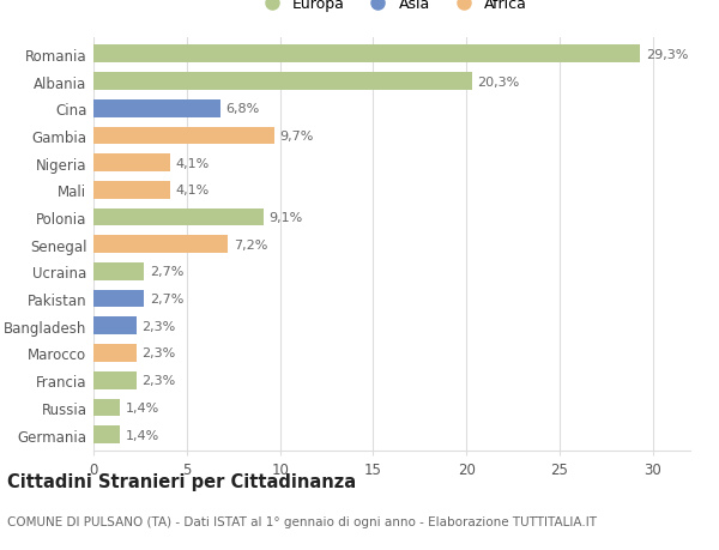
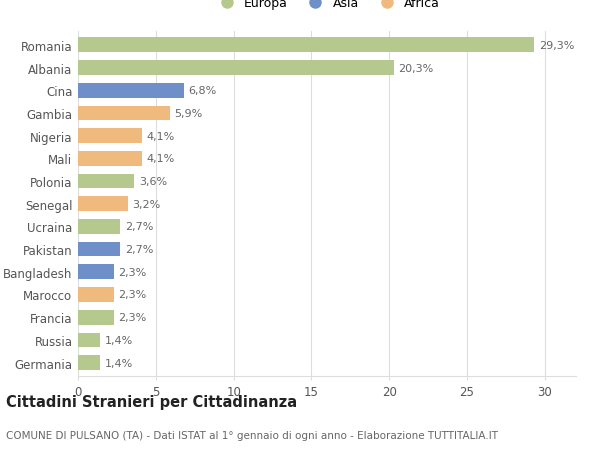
Gambia: 9,7% -> 5,9%
Polonia: 9,1% -> 3,6%
Senegal: 7,2% -> 3,2%
